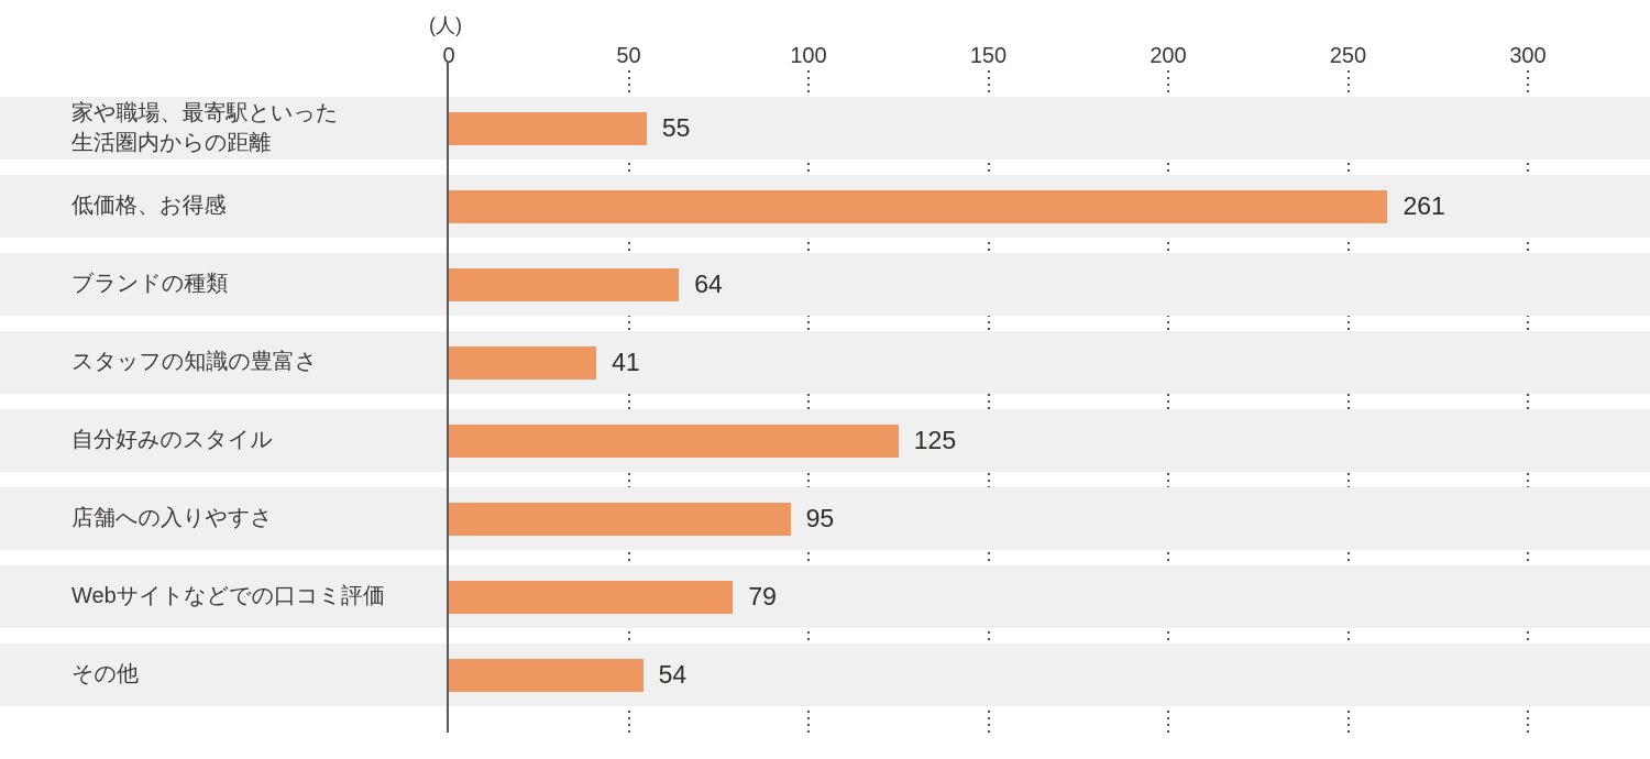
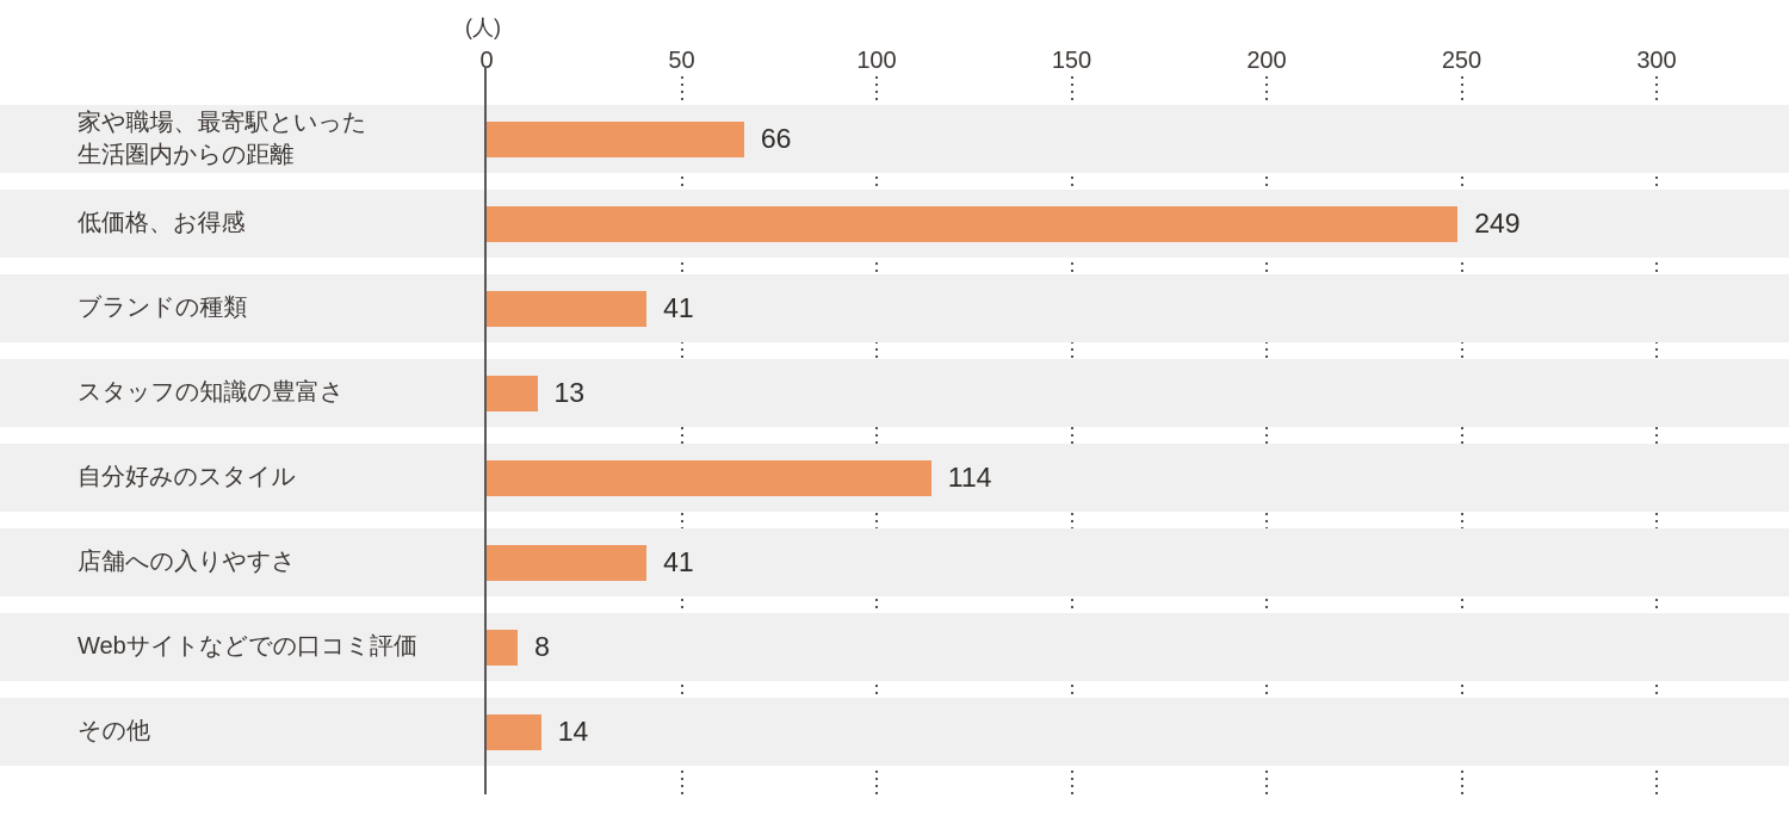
家や職場、最寄駅といった 生活圏内からの距離: 55 -> 66
低価格、お得感: 261 -> 249
ブランドの種類: 64 -> 41
スタッフの知識の豊富さ: 41 -> 13
自分好みのスタイル: 125 -> 114
店舗への入りやすさ: 95 -> 41
Webサイトなどでの口コミ評価: 79 -> 8
その他: 54 -> 14
